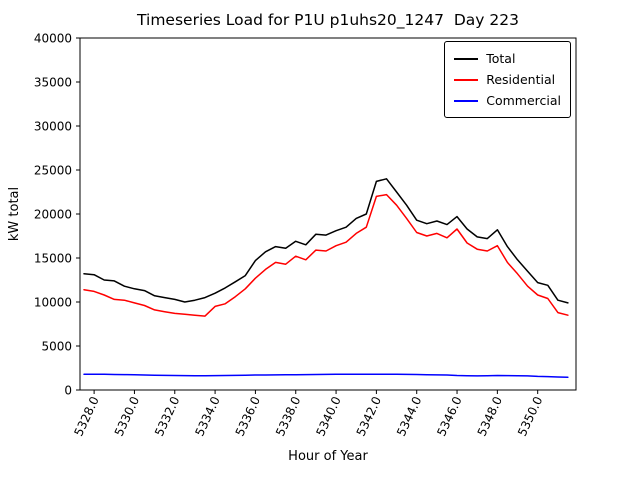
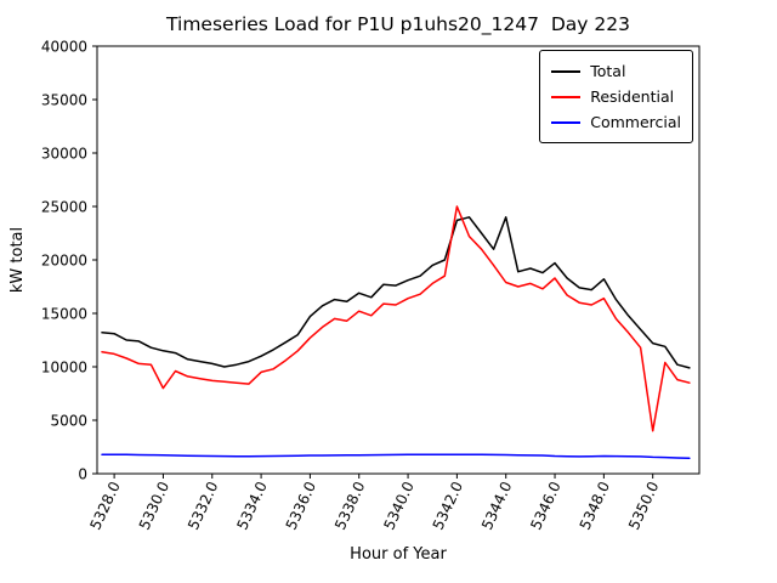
Residential/5330.0: 10000 -> 8000
Residential/5342.0: 22000 -> 25000
Total/5344.0: 19000 -> 24000
Residential/5350.0: 11000 -> 4000
